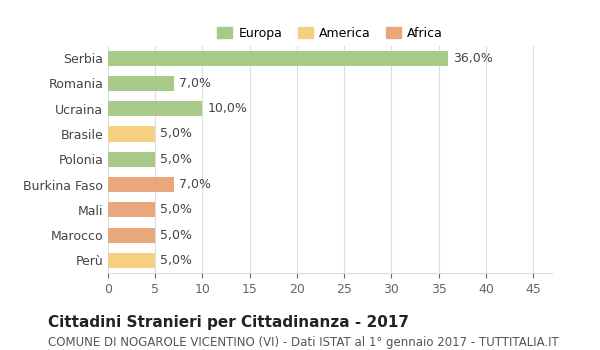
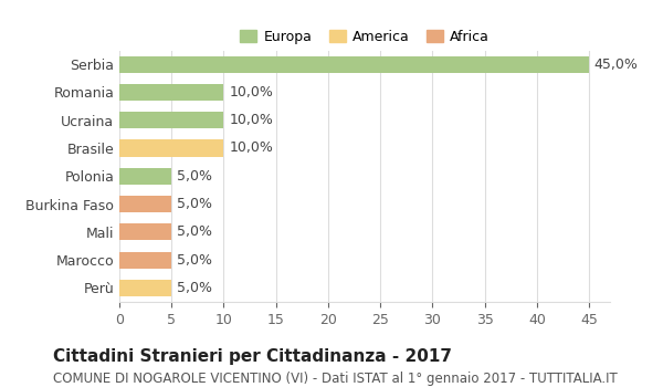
Serbia: 36,0% -> 45,0%
Romania: 7,0% -> 10,0%
Brasile: 5,0% -> 10,0%
Burkina Faso: 7,0% -> 5,0%
